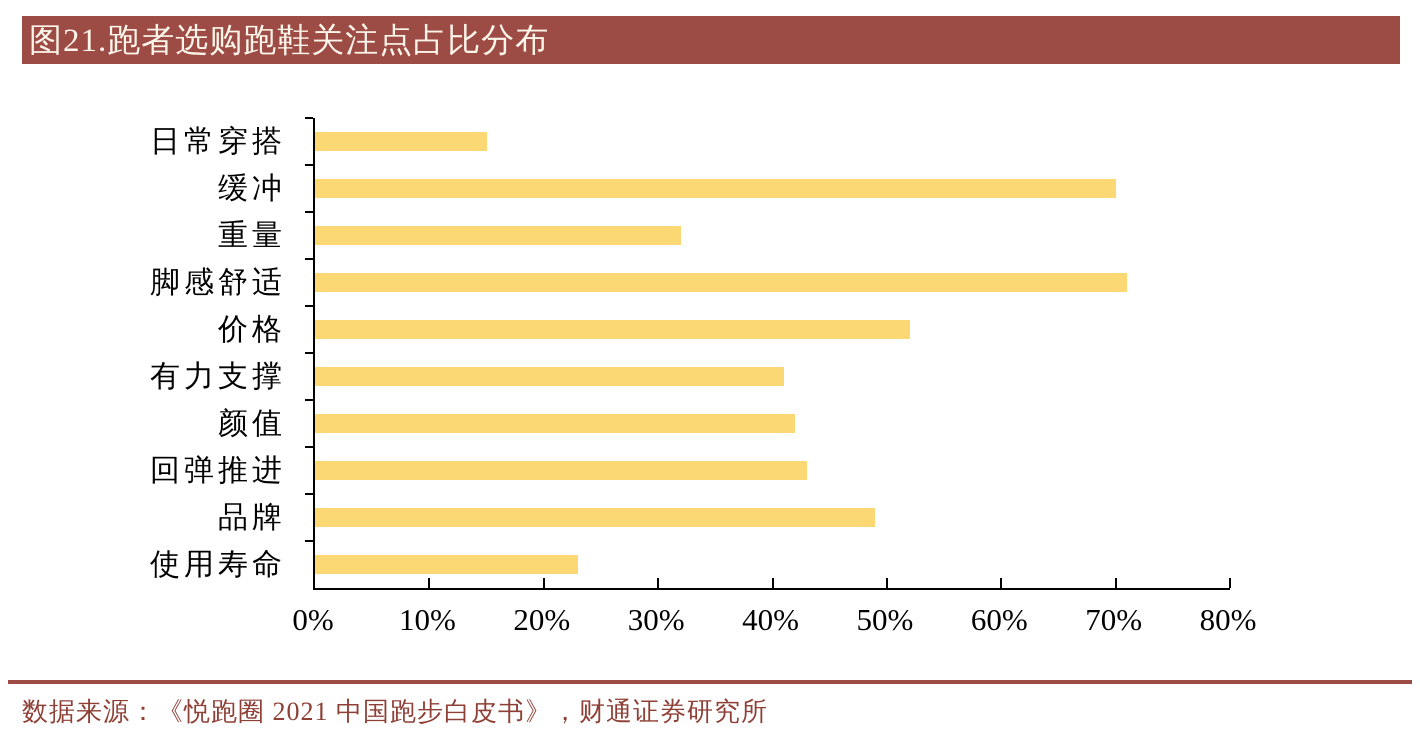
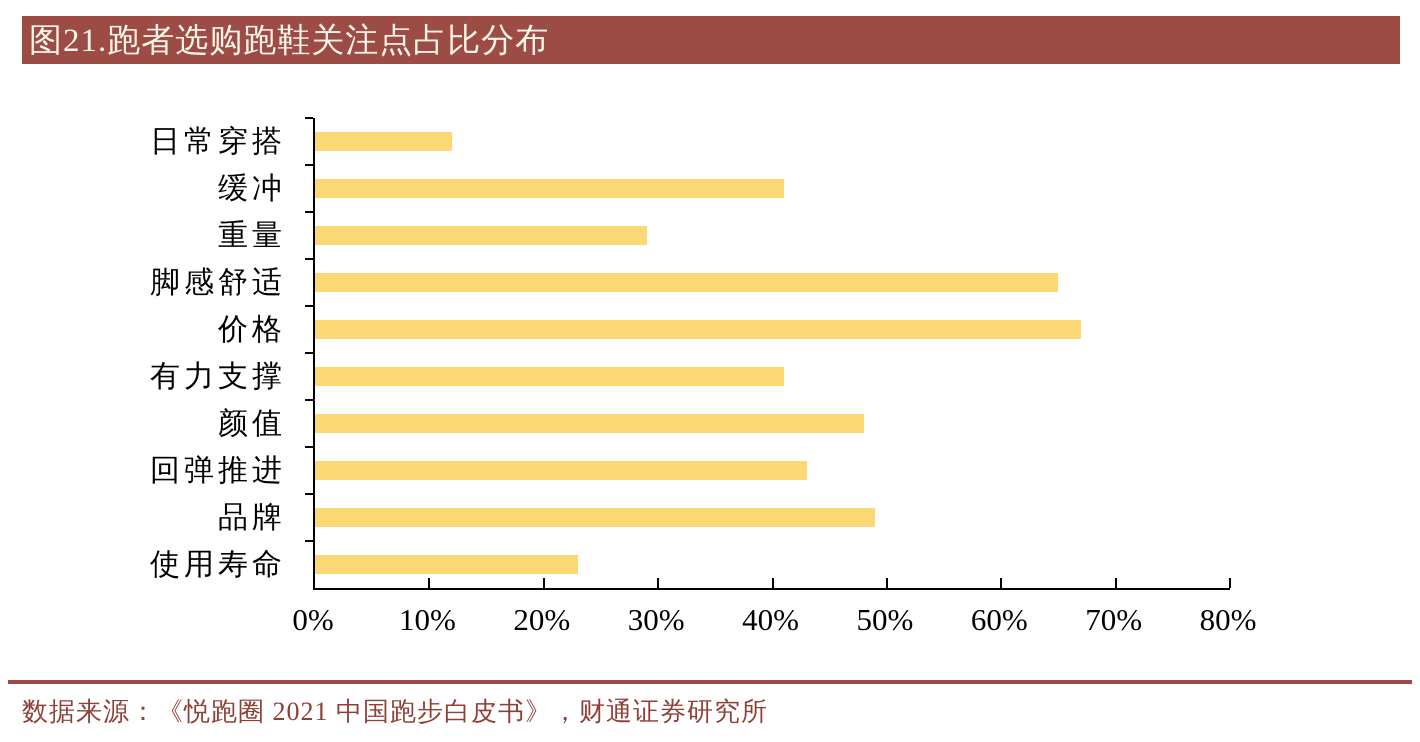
日常穿搭: 15% -> 12%
缓冲: 70% -> 41%
重量: 32% -> 29%
脚感舒适: 71% -> 65%
价格: 52% -> 67%
颜值: 42% -> 48%
